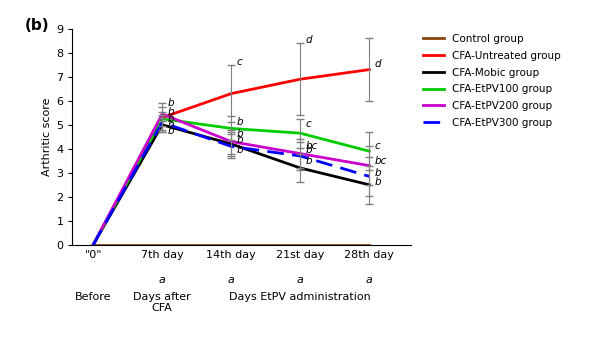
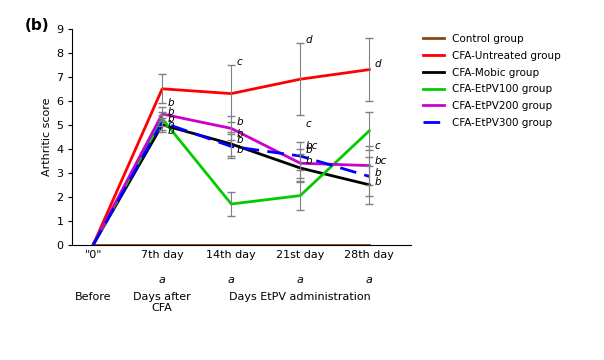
CFA-Untreated group/7th day: 5.3 -> 6.5
CFA-EtPV100 group/14th day: 4.85 -> 1.70
CFA-EtPV200 group/14th day: 4.30 -> 4.85
CFA-EtPV100 group/21st day: 4.65 -> 2.05
CFA-EtPV200 group/21st day: 3.80 -> 3.40
CFA-EtPV100 group/28th day: 3.90 -> 4.75
